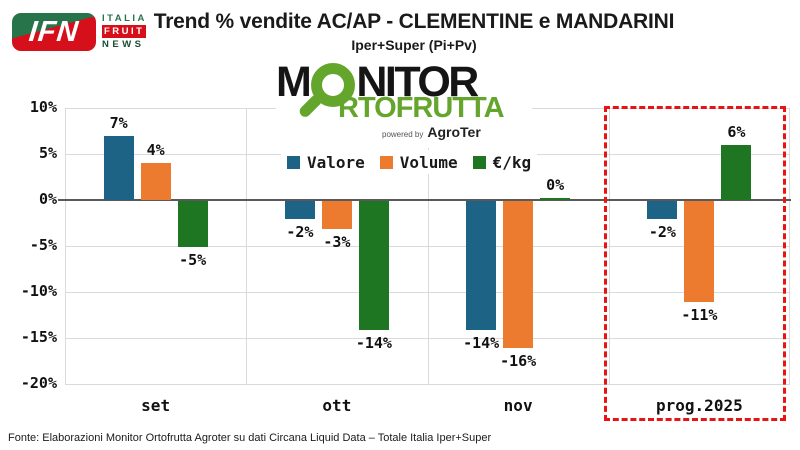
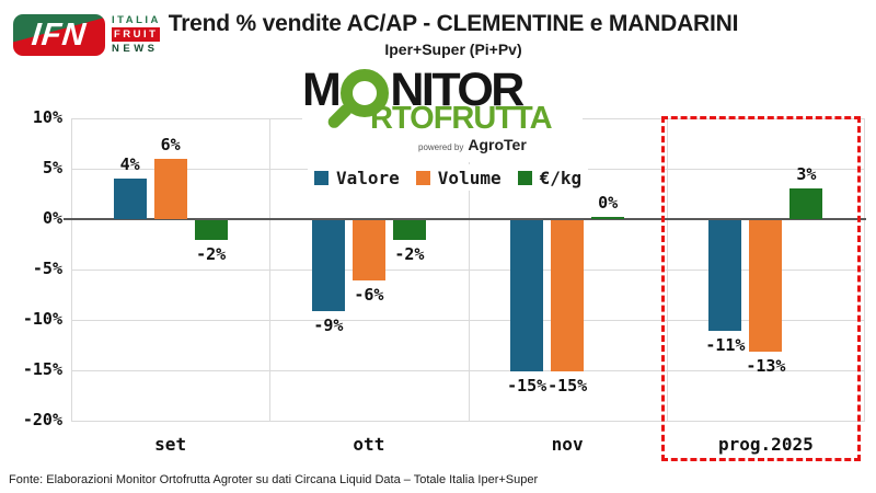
Valore/set: 7% -> 4%
Volume/set: 4% -> 6%
€/kg/set: -5% -> -2%
Valore/ott: -2% -> -9%
Volume/ott: -3% -> -6%
€/kg/ott: -14% -> -2%
Valore/nov: -14% -> -15%
Volume/nov: -16% -> -15%
Valore/prog.2025: -2% -> -11%
Volume/prog.2025: -11% -> -13%
€/kg/prog.2025: 6% -> 3%
